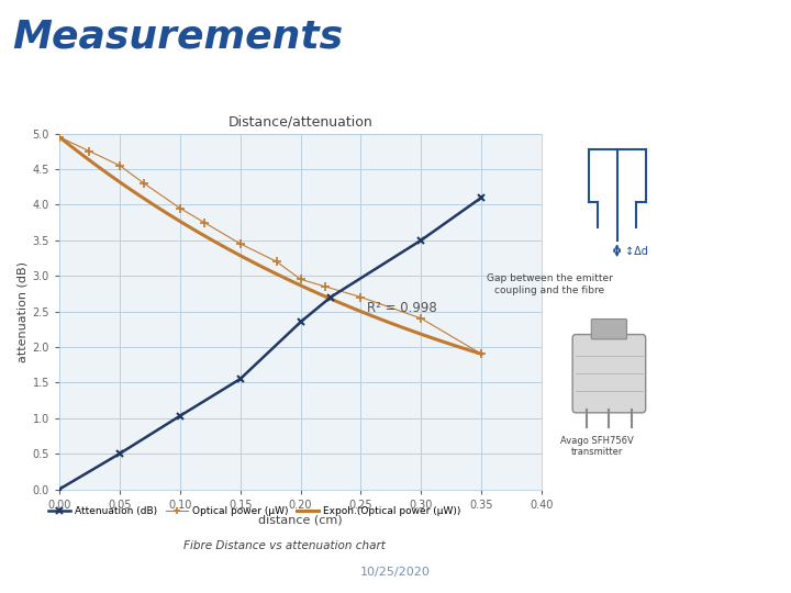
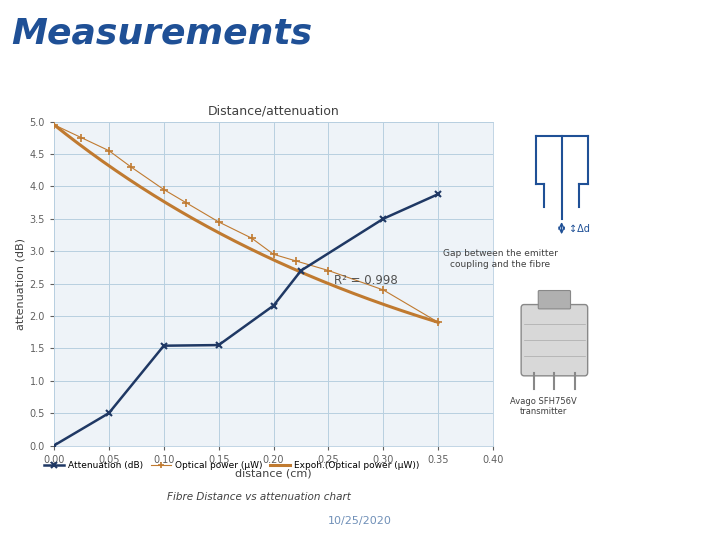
Attenuation (dB)/0.10: 1.03 -> 1.54
Attenuation (dB)/0.20: 2.35 -> 2.16
Attenuation (dB)/0.35: 4.10 -> 3.88
